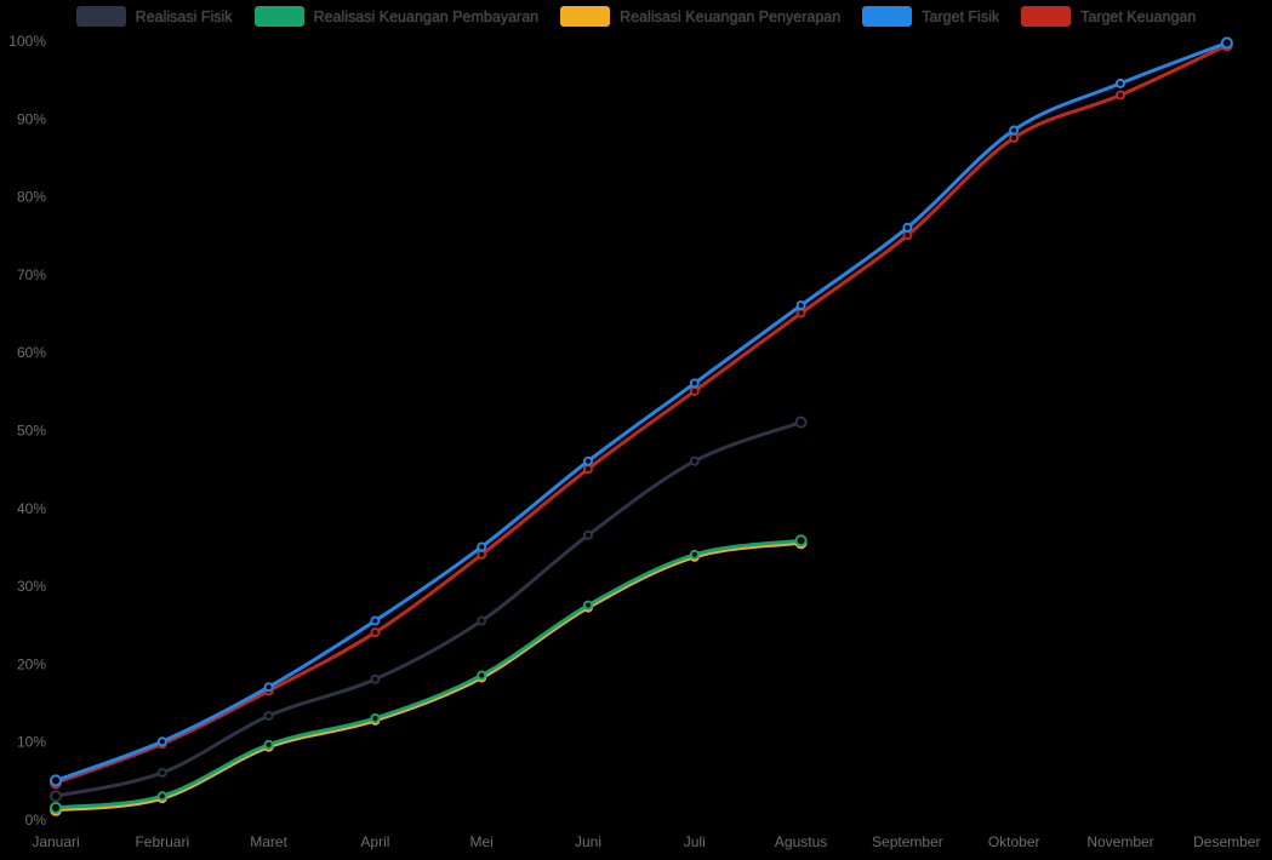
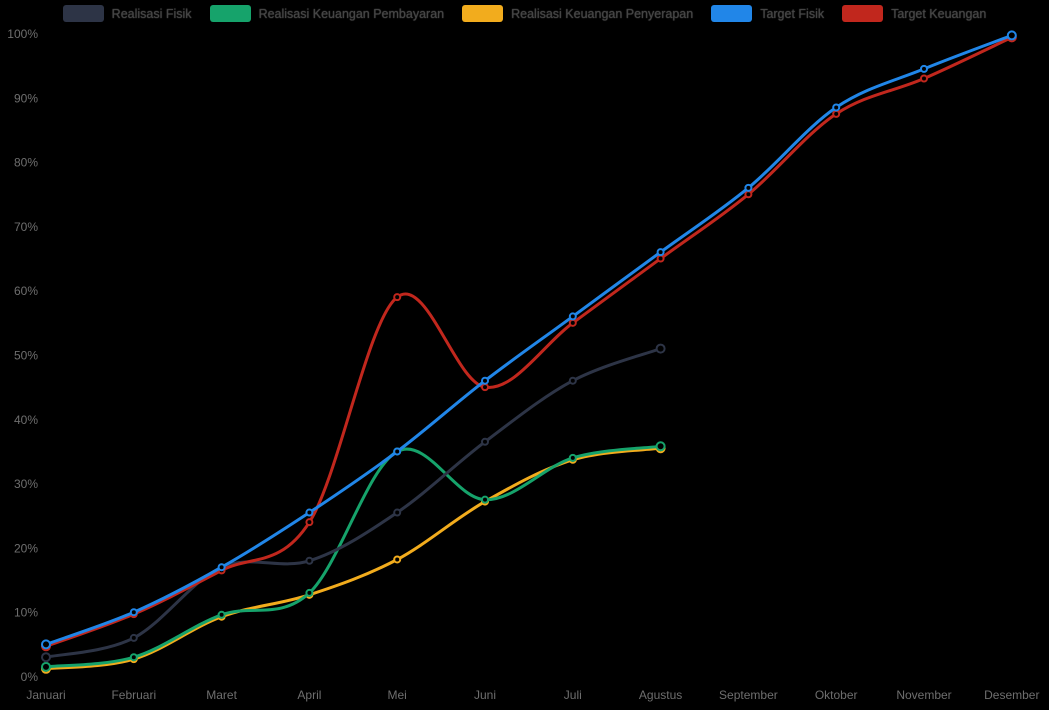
Realisasi Fisik/Maret: 13% -> 17%
Realisasi Keuangan Pembayaran/Mei: 18% -> 35%
Target Keuangan/Mei: 34% -> 59%
